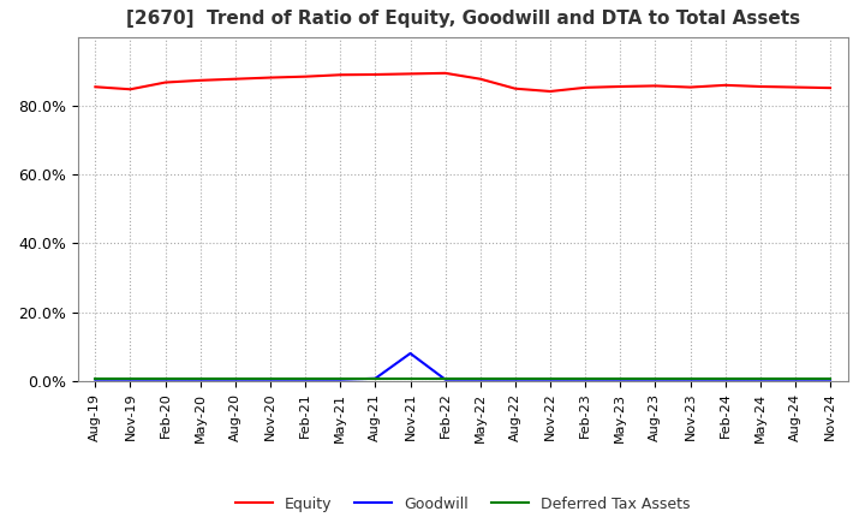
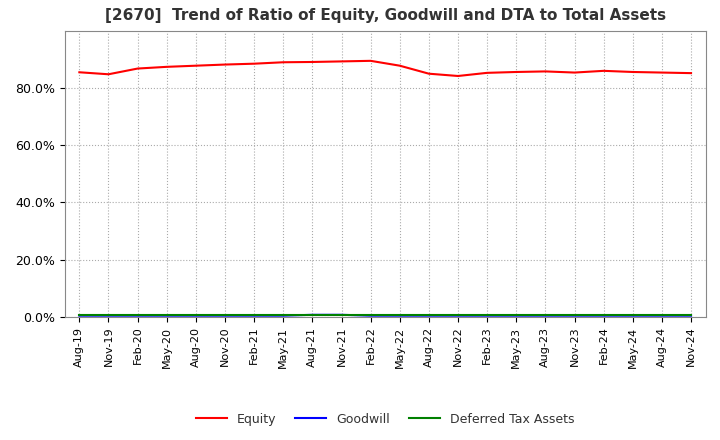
Goodwill/Nov-21: 8.0% -> 0.7%
